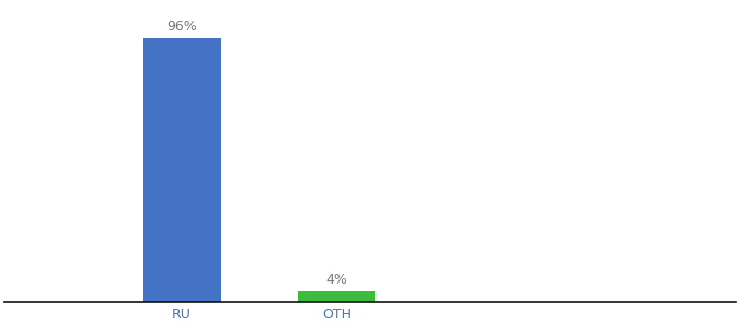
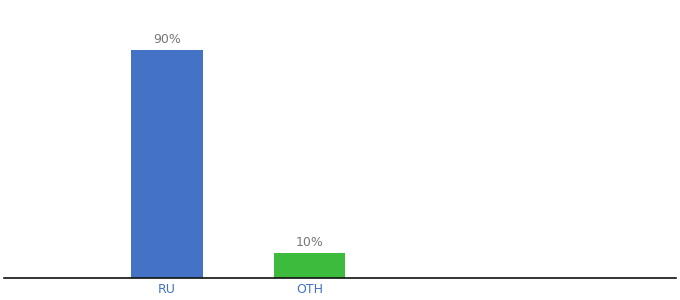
RU: 96% -> 90%
OTH: 4% -> 10%
